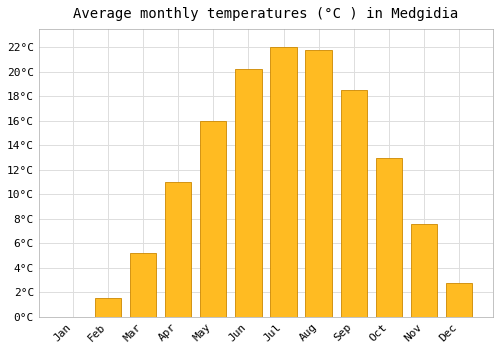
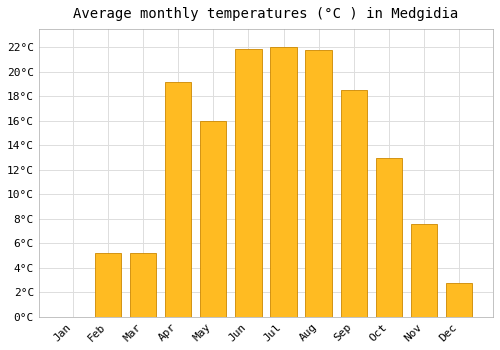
Feb: 1.5°C -> 5.2°C
Apr: 11.0°C -> 19.2°C
Jun: 20.2°C -> 21.9°C
